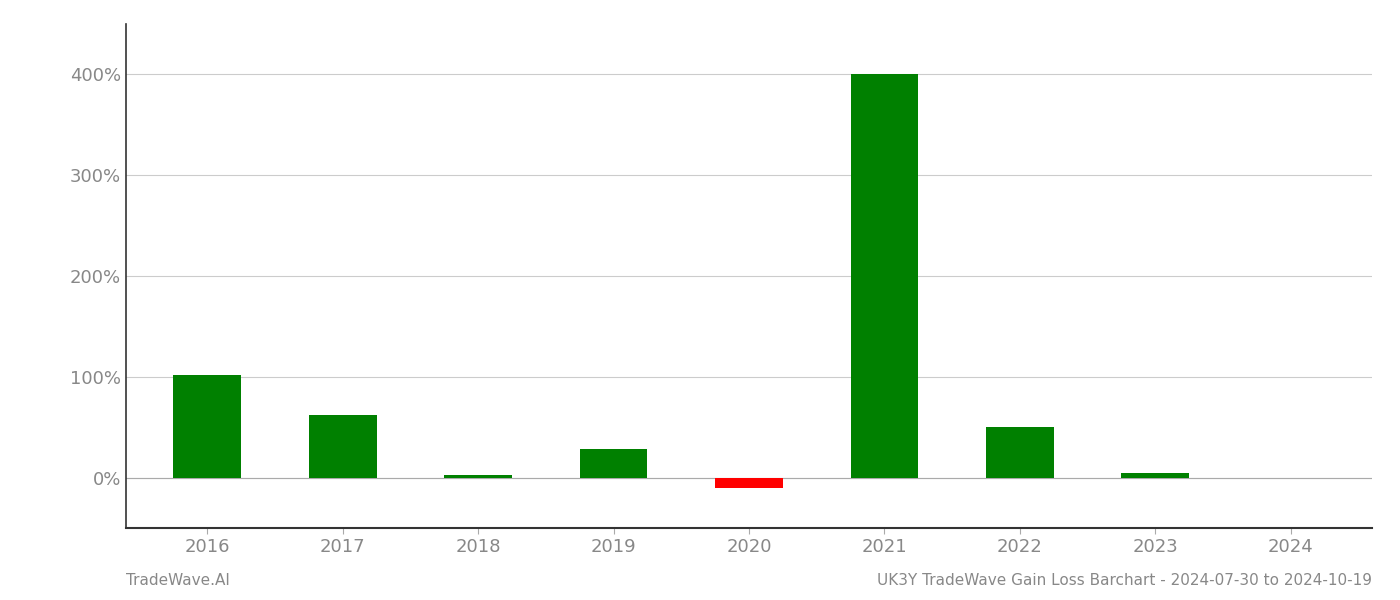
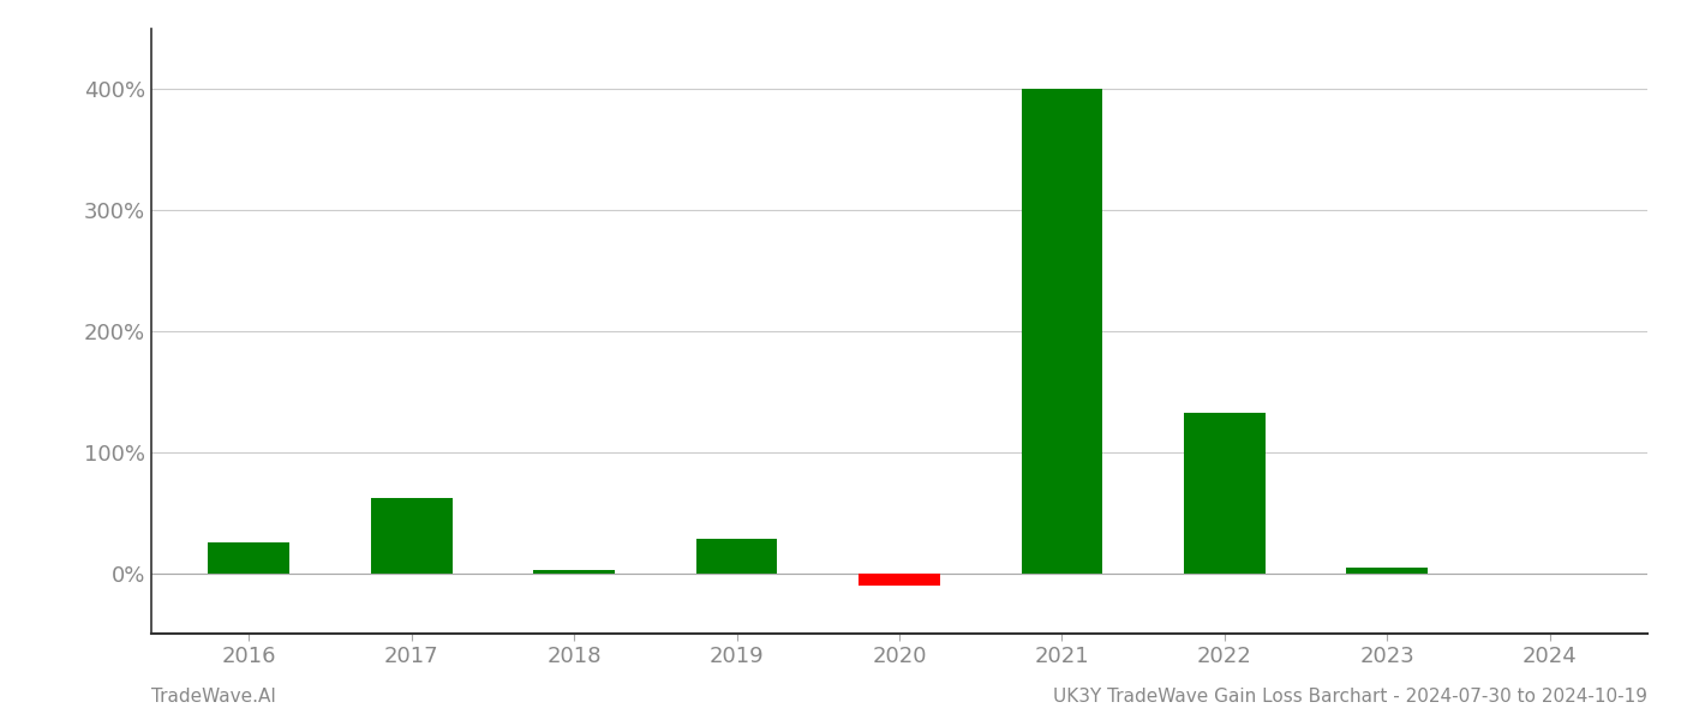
2016: 102% -> 25%
2022: 50% -> 133%
